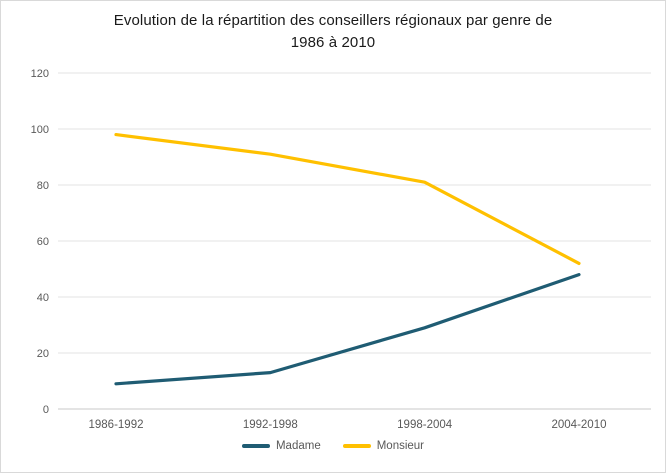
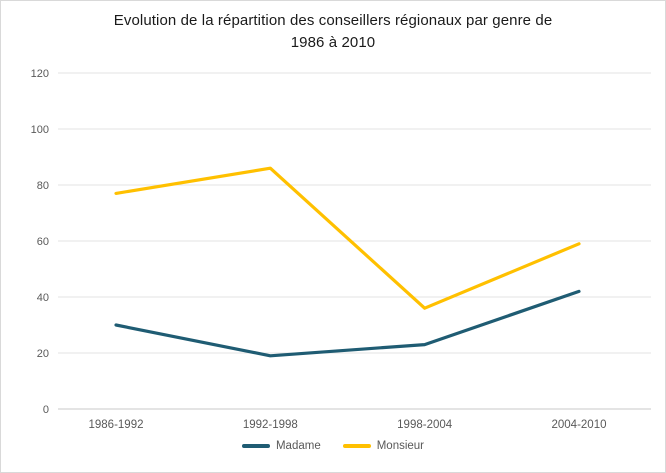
Madame/1986-1992: 9 -> 30
Monsieur/1986-1992: 98 -> 77
Madame/1992-1998: 13 -> 19
Monsieur/1992-1998: 91 -> 86
Madame/1998-2004: 29 -> 23
Monsieur/1998-2004: 81 -> 36
Madame/2004-2010: 48 -> 42
Monsieur/2004-2010: 52 -> 59
